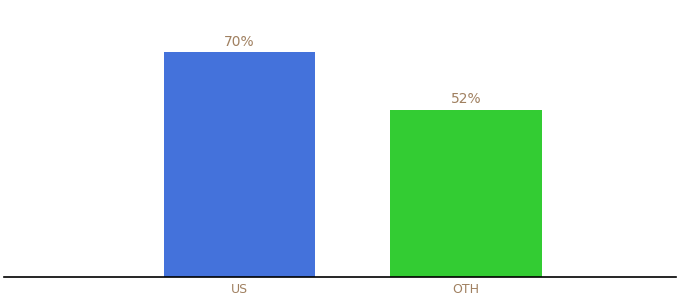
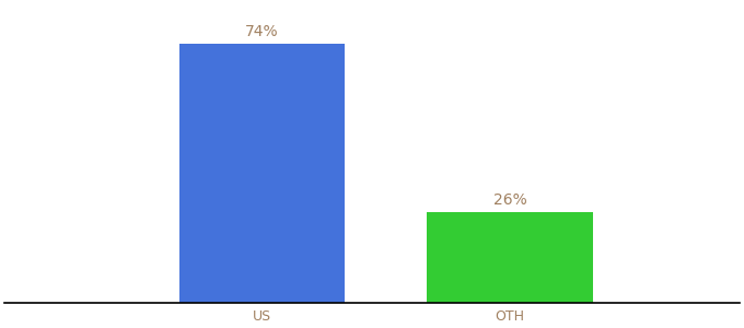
US: 70% -> 74%
OTH: 52% -> 26%
